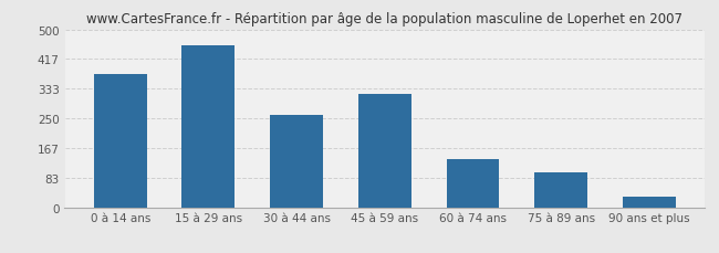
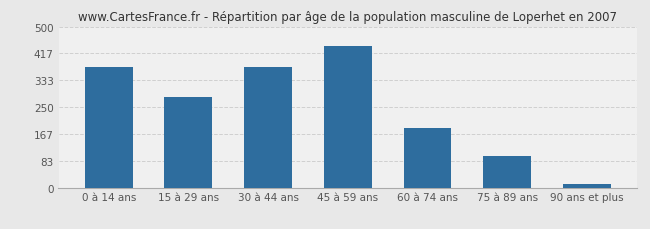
15 à 29 ans: 455 -> 280
30 à 44 ans: 260 -> 373
45 à 59 ans: 320 -> 440
60 à 74 ans: 135 -> 185
90 ans et plus: 30 -> 12
